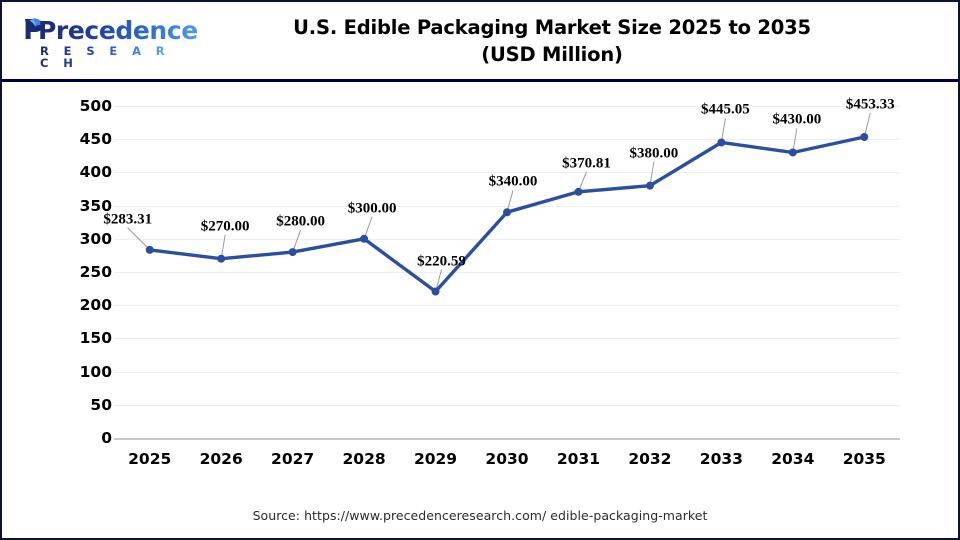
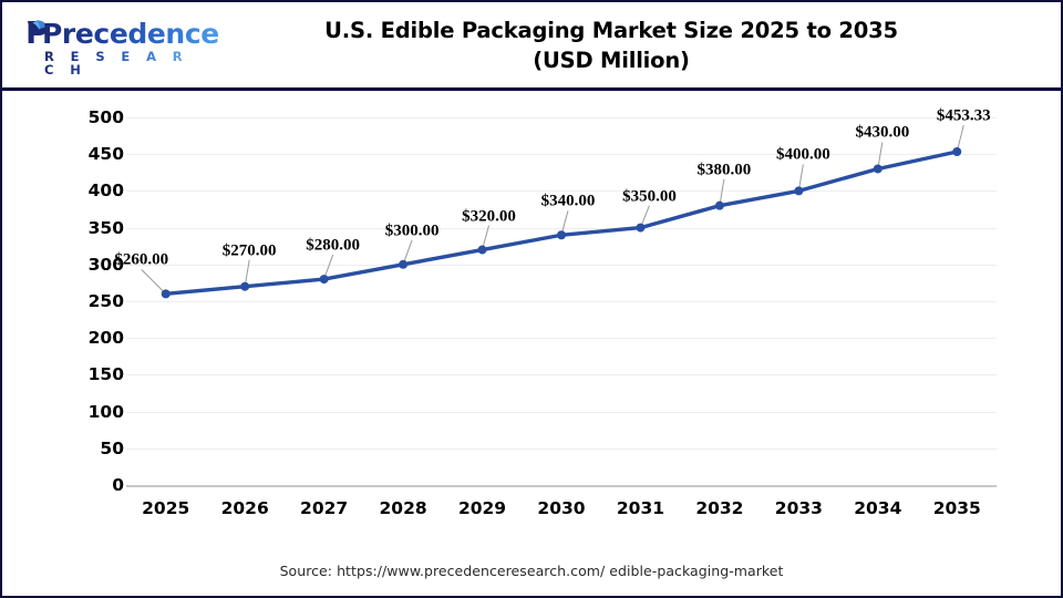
2025: $283.31 -> $260.00
2029: $220.59 -> $320.00
2031: $370.81 -> $350.00
2033: $445.05 -> $400.00
